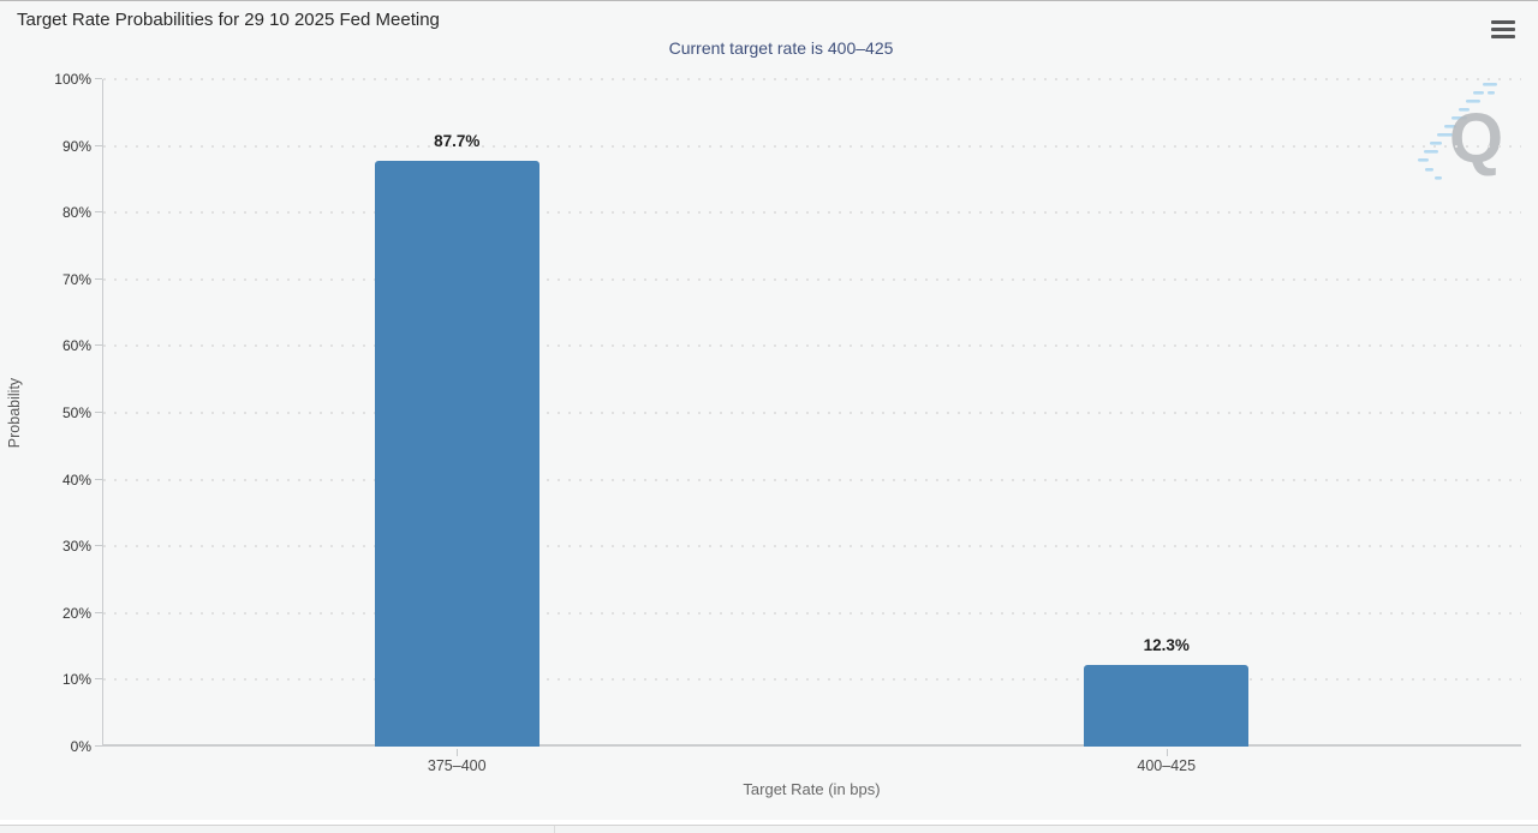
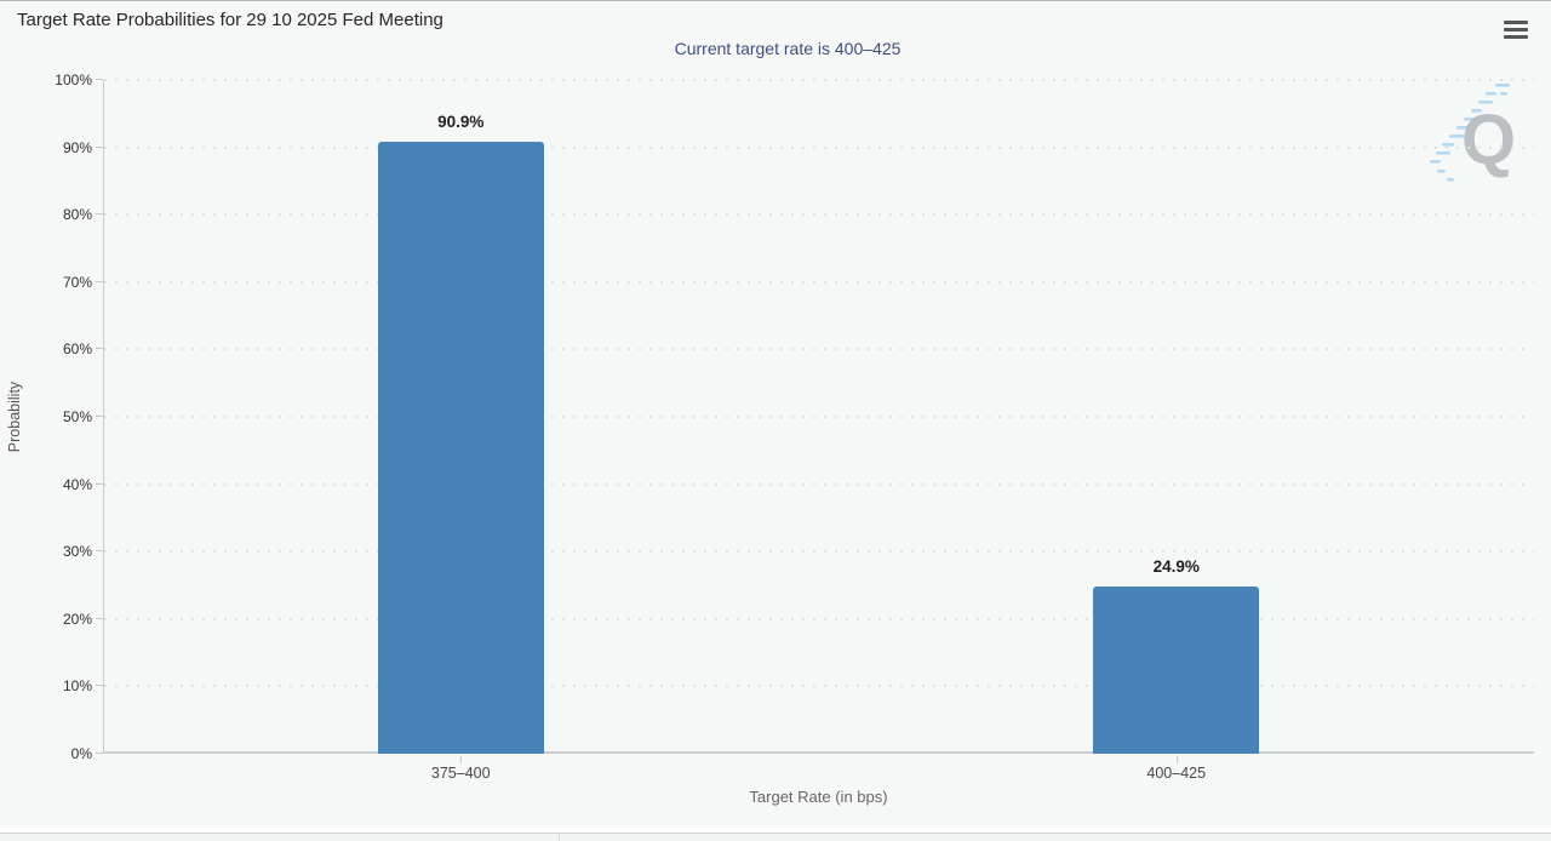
375–400: 87.7% -> 90.9%
400–425: 12.3% -> 24.9%
